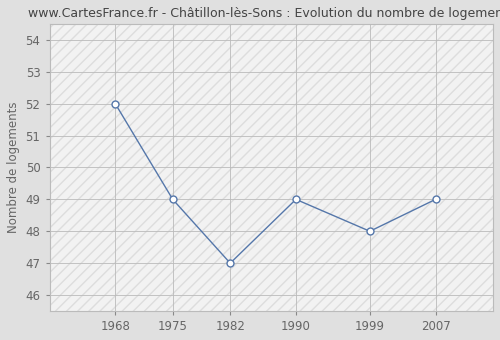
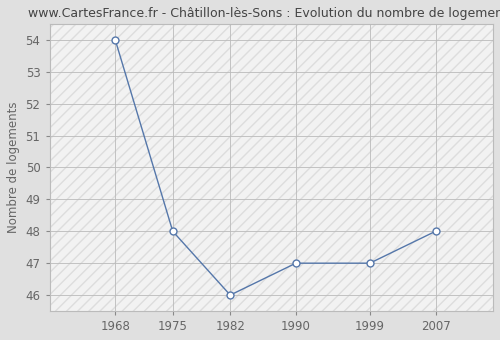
1968: 52 -> 54
1975: 49 -> 48
1982: 47 -> 46
1990: 49 -> 47
1999: 48 -> 47
2007: 49 -> 48
